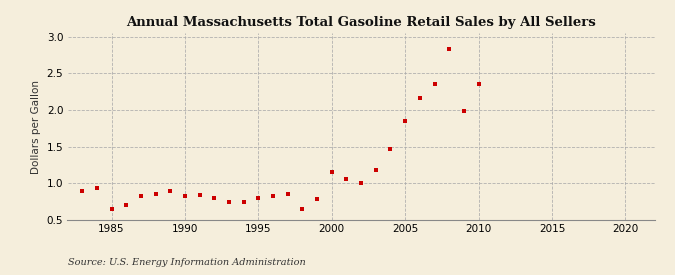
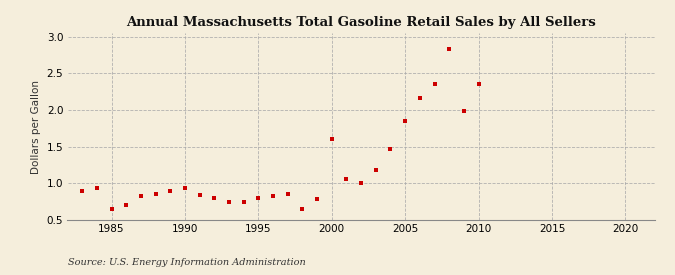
1990: 0.83 -> 0.94
2000: 1.16 -> 1.60
